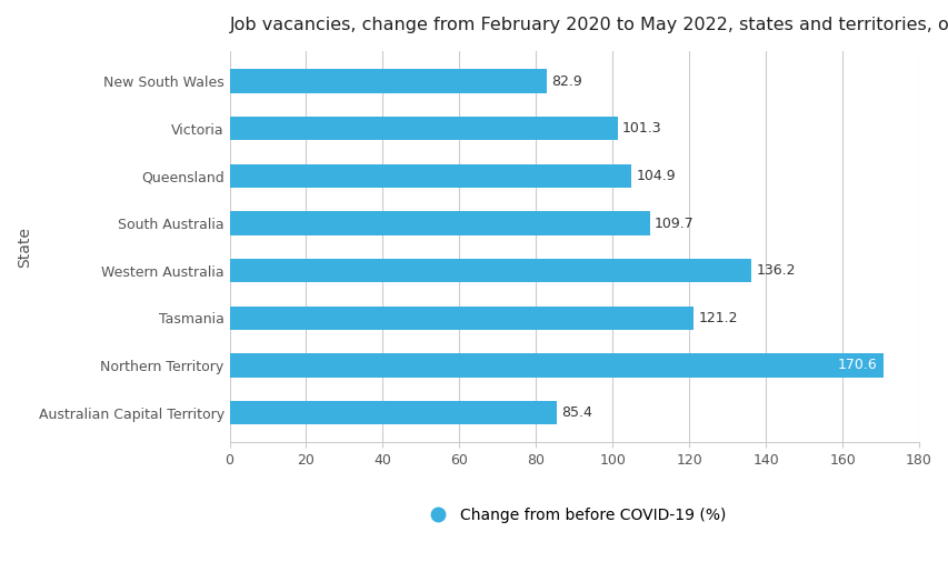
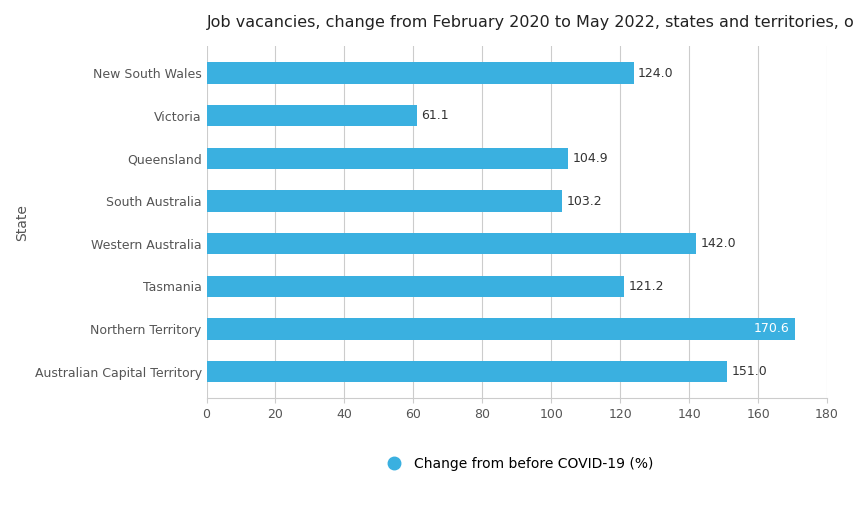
New South Wales: 82.9 -> 124.0
Victoria: 101.3 -> 61.1
South Australia: 109.7 -> 103.2
Western Australia: 136.2 -> 142.0
Australian Capital Territory: 85.4 -> 151.0
